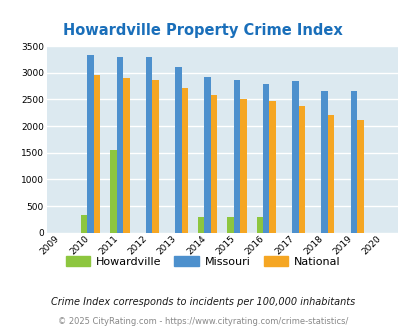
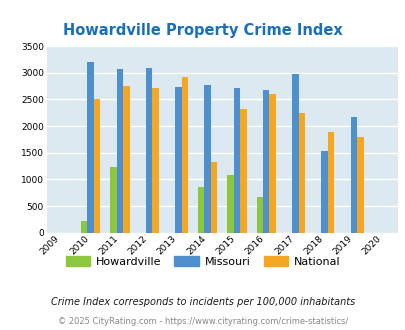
Howardville/2010: 340 -> 220
Missouri/2010: 3340 -> 3200
National/2010: 2960 -> 2500
Howardville/2011: 1550 -> 1240
Missouri/2011: 3300 -> 3080
National/2011: 2900 -> 2760
Missouri/2012: 3300 -> 3100
National/2012: 2860 -> 2720
Missouri/2013: 3110 -> 2740
National/2013: 2710 -> 2920
Howardville/2014: 290 -> 860
Missouri/2014: 2920 -> 2780
National/2014: 2590 -> 1320
Howardville/2015: 290 -> 1080
Missouri/2015: 2870 -> 2720
National/2015: 2500 -> 2320
Howardville/2016: 290 -> 660
Missouri/2016: 2790 -> 2680
National/2016: 2470 -> 2600
Missouri/2017: 2840 -> 2980
National/2017: 2370 -> 2240
Missouri/2018: 2660 -> 1540
National/2018: 2210 -> 1880
Missouri/2019: 2650 -> 2180
National/2019: 2110 -> 1800
